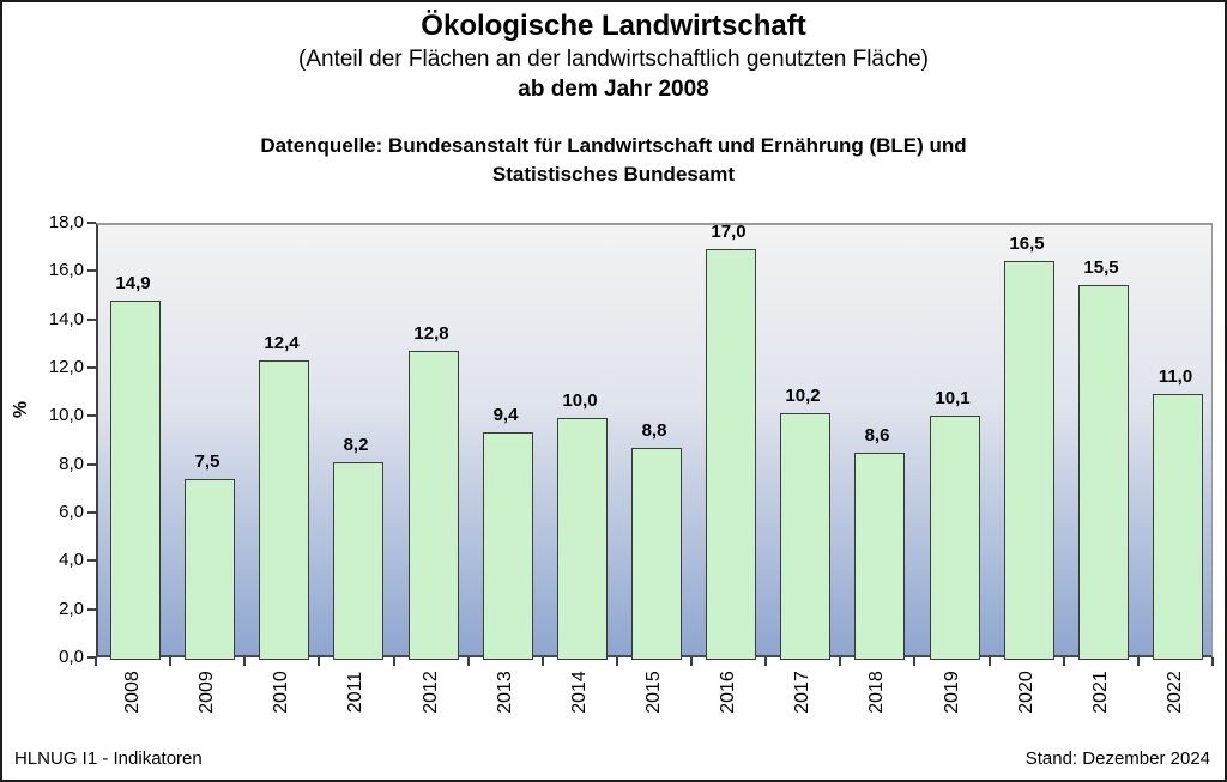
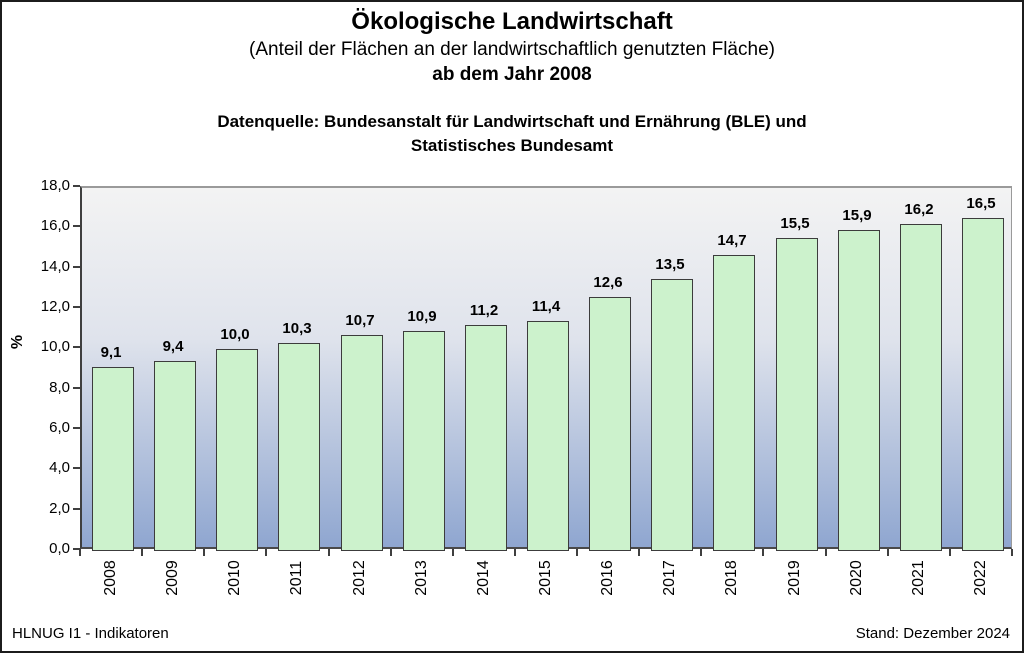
2008: 14,9 -> 9,1
2009: 7,5 -> 9,4
2010: 12,4 -> 10,0
2011: 8,2 -> 10,3
2012: 12,8 -> 10,7
2013: 9,4 -> 10,9
2014: 10,0 -> 11,2
2015: 8,8 -> 11,4
2016: 17,0 -> 12,6
2017: 10,2 -> 13,5
2018: 8,6 -> 14,7
2019: 10,1 -> 15,5
2020: 16,5 -> 15,9
2021: 15,5 -> 16,2
2022: 11,0 -> 16,5
